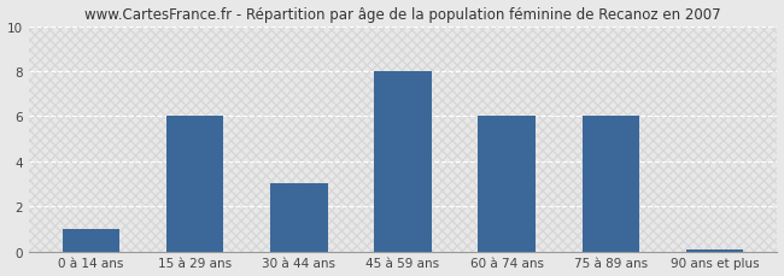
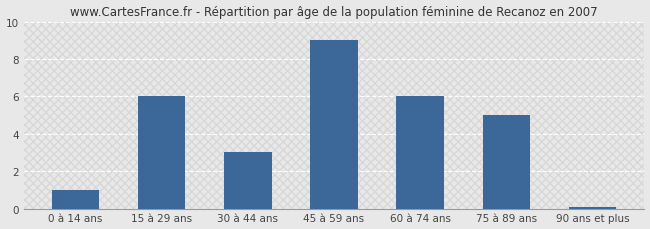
45 à 59 ans: 8.0 -> 9.0
75 à 89 ans: 6.0 -> 5.0
